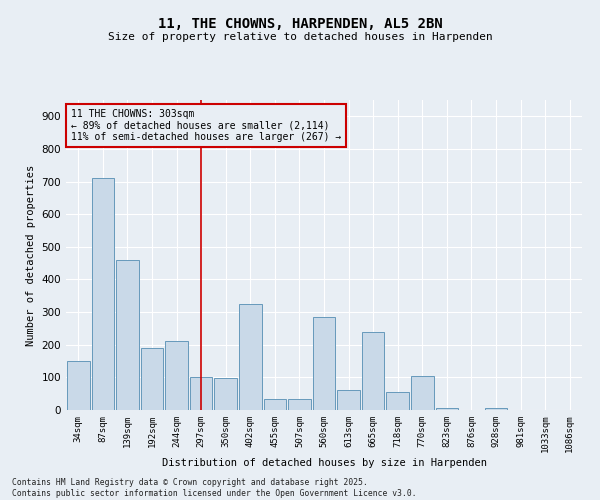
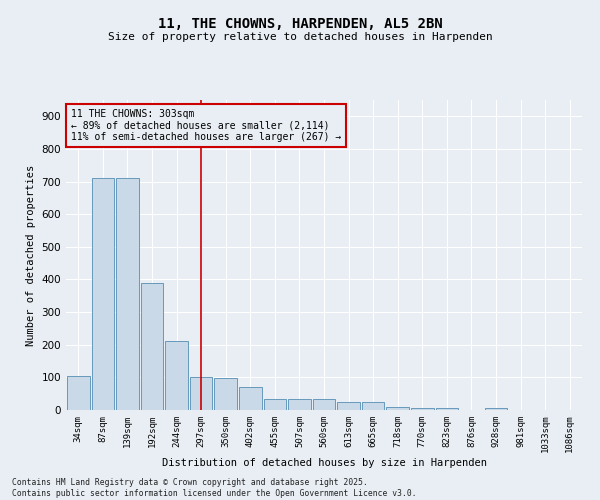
34sqm: 150 -> 103
139sqm: 460 -> 712
192sqm: 190 -> 390
402sqm: 325 -> 70
560sqm: 285 -> 33
613sqm: 60 -> 23
665sqm: 240 -> 23
718sqm: 55 -> 10
770sqm: 105 -> 7
